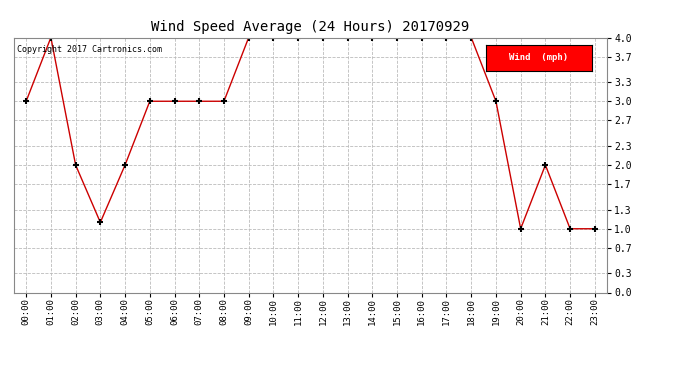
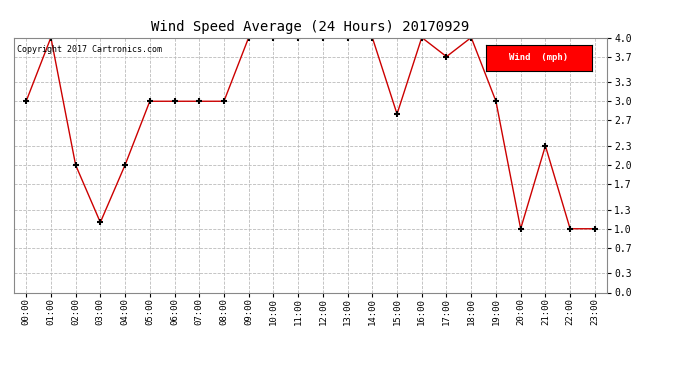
15:00: 4.0 -> 2.8
17:00: 4.0 -> 3.7
21:00: 2.0 -> 2.3
